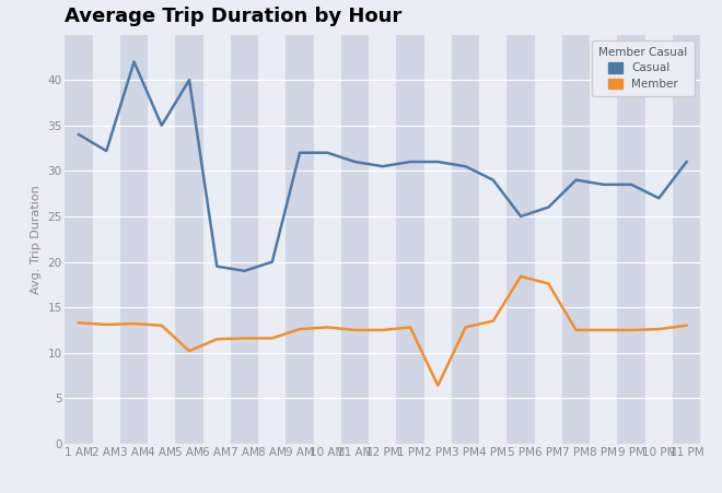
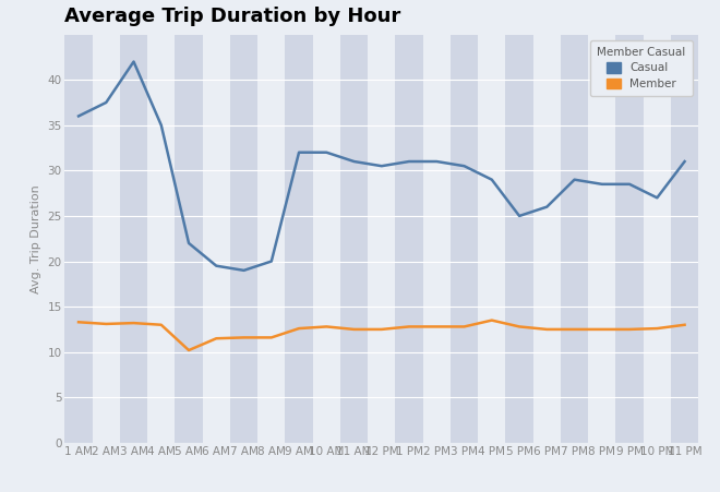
Casual/1 AM: 34.0 -> 36.0
Casual/2 AM: 32.2 -> 37.5
Casual/5 AM: 40.0 -> 22.0
Member/2 PM: 6.4 -> 12.8
Member/5 PM: 18.4 -> 12.8
Member/6 PM: 17.6 -> 12.5
